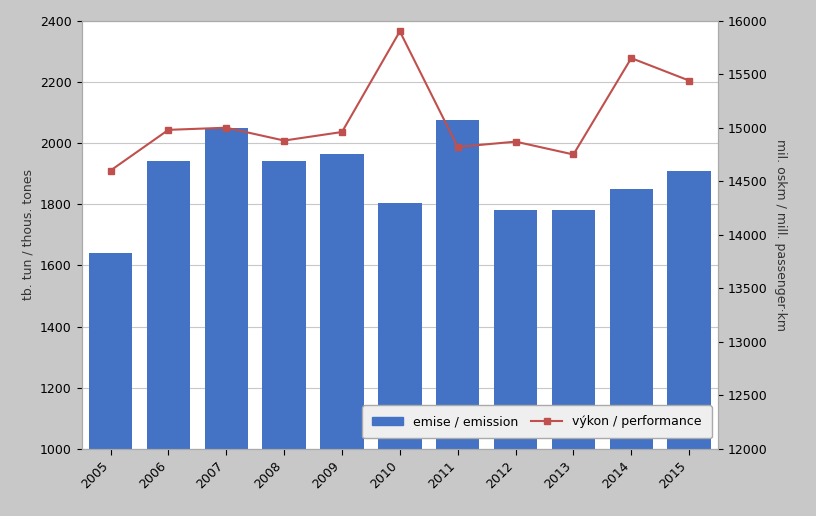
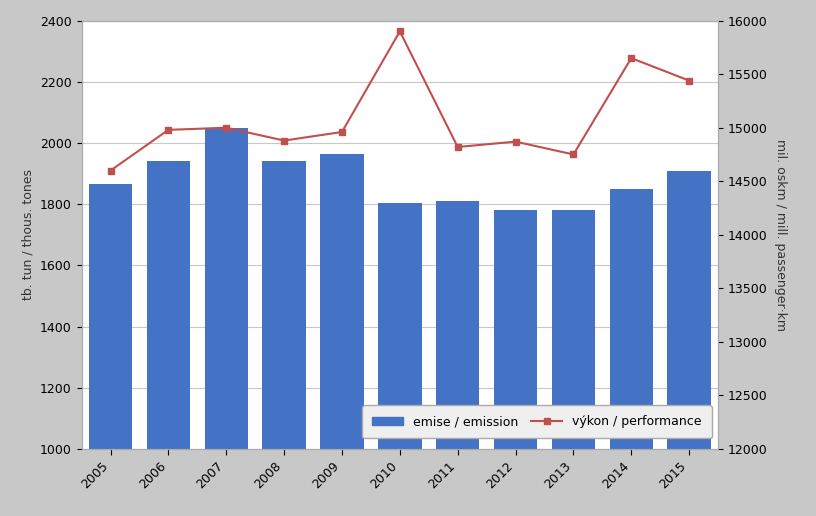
emise / emission/2005: 1640 -> 1865
emise / emission/2011: 2075 -> 1810
